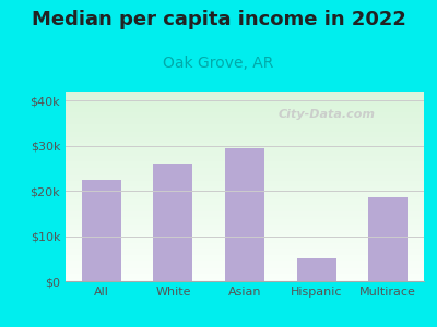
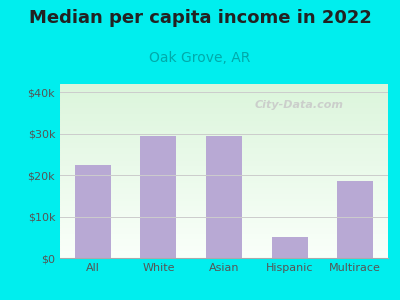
White: $26.0k -> $29.5k
